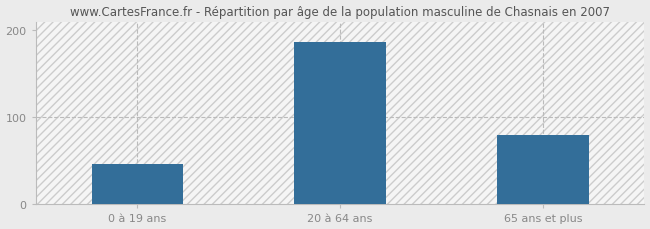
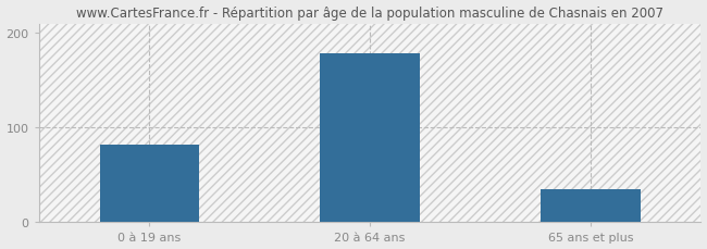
0 à 19 ans: 46 -> 82
20 à 64 ans: 186 -> 178
65 ans et plus: 80 -> 35
